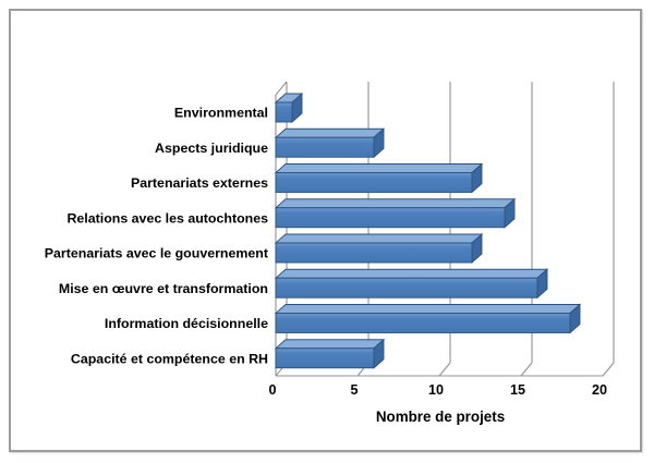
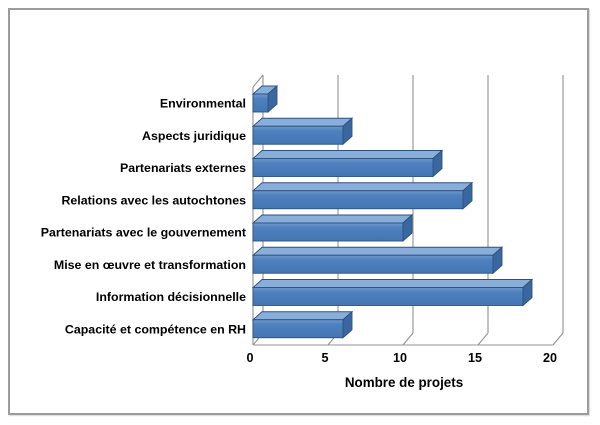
Partenariats avec le gouvernement: 12 -> 10
